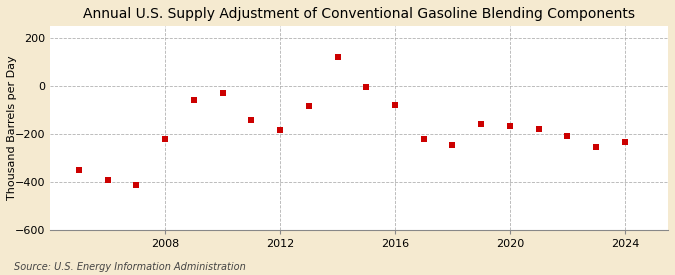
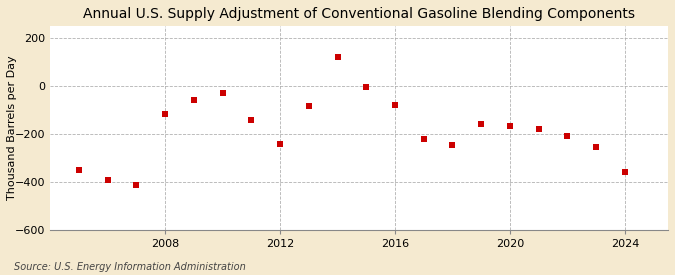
2008: -220 -> -115
2012: -185 -> -240
2024: -235 -> -360
